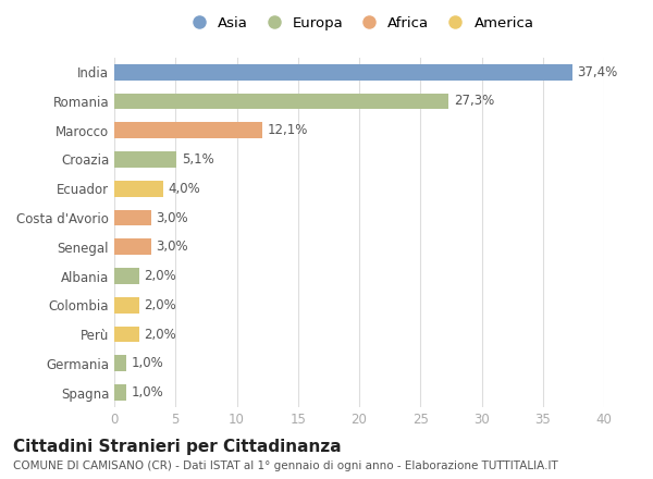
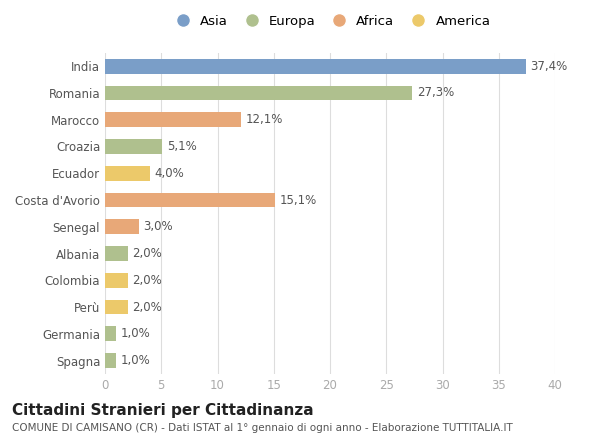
Costa d'Avorio: 3,0% -> 15,1%
